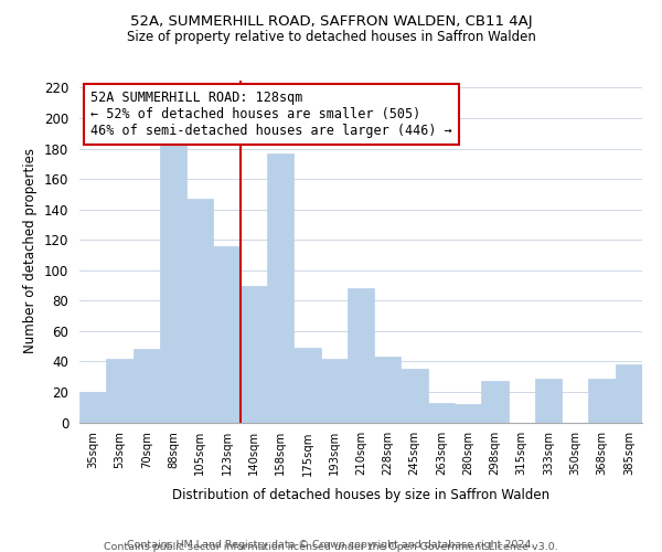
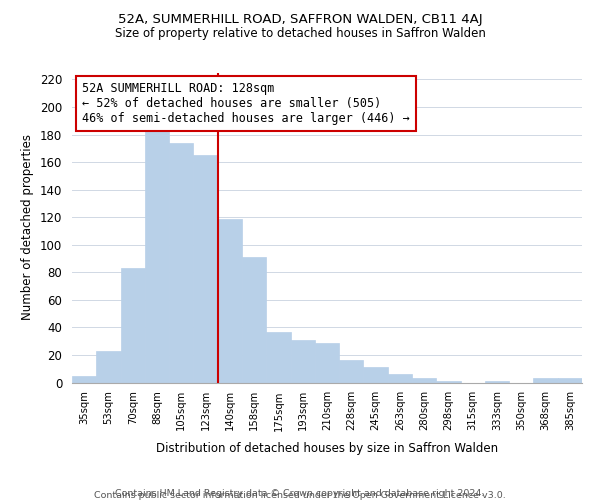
35sqm: 20 -> 5
53sqm: 42 -> 23
70sqm: 48 -> 83
105sqm: 147 -> 174
123sqm: 116 -> 165
140sqm: 90 -> 119
158sqm: 177 -> 91
175sqm: 49 -> 37
193sqm: 42 -> 31
210sqm: 88 -> 29
228sqm: 43 -> 16
245sqm: 35 -> 11
263sqm: 13 -> 6
280sqm: 12 -> 3
298sqm: 27 -> 1
333sqm: 29 -> 1
368sqm: 29 -> 3
385sqm: 38 -> 3
